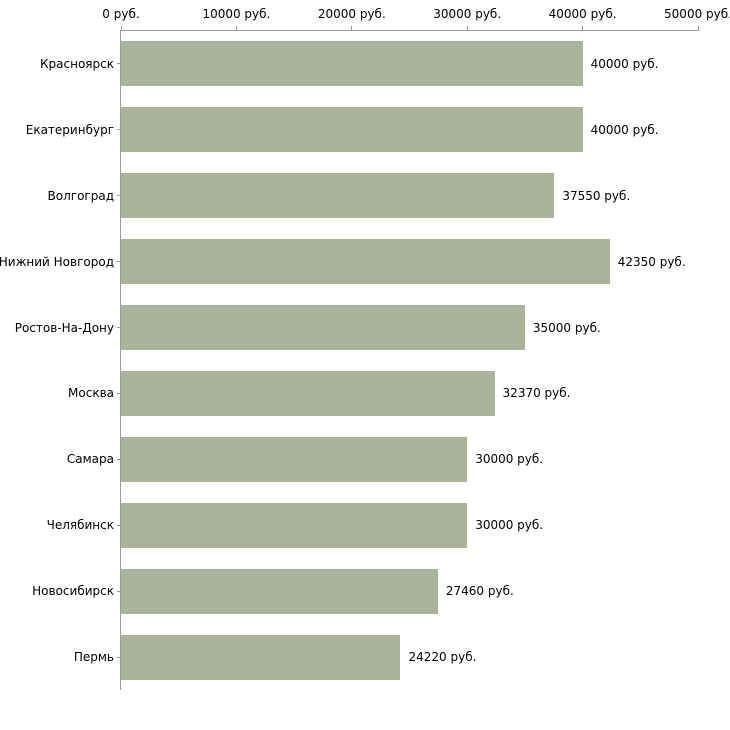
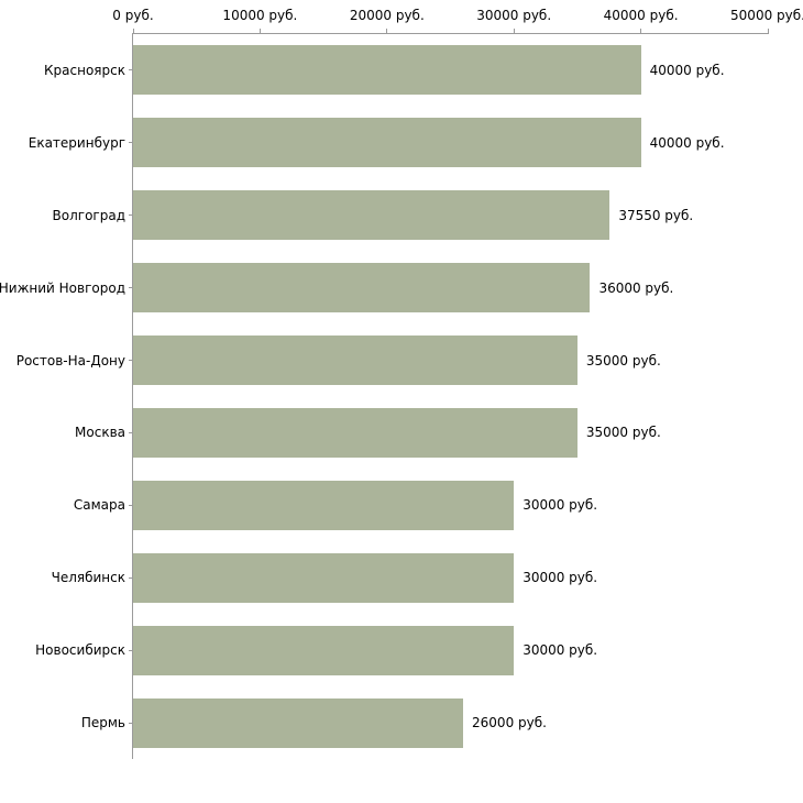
Нижний Новгород: 42350 -> 36000
Москва: 32370 -> 35000
Новосибирск: 27460 -> 30000
Пермь: 24220 -> 26000
